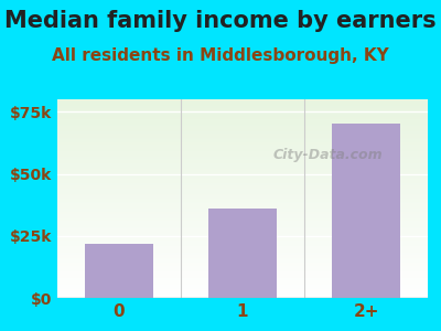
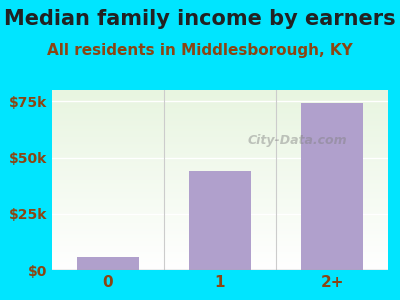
0: $22k -> $6k
1: $36k -> $44k
2+: $70k -> $74k
